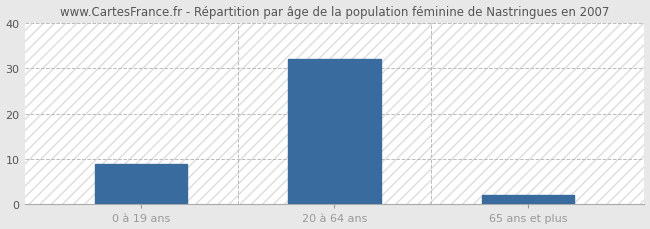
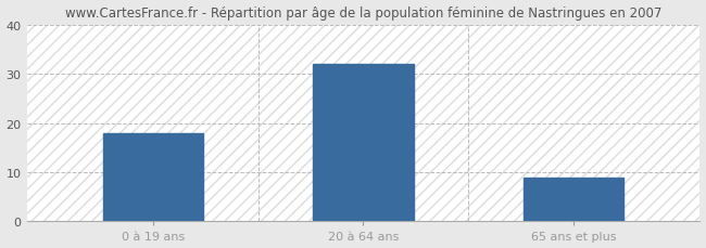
0 à 19 ans: 9 -> 18
65 ans et plus: 2 -> 9
